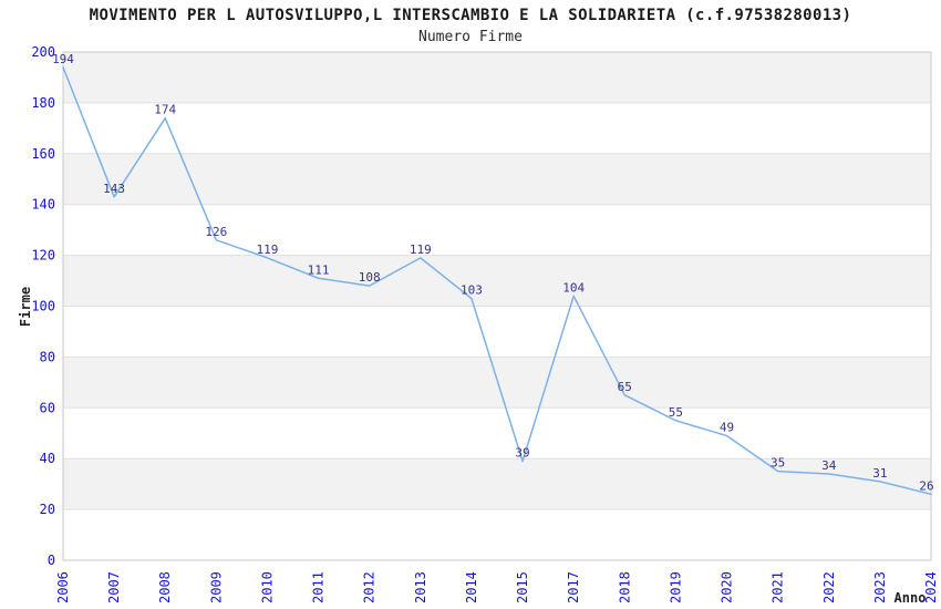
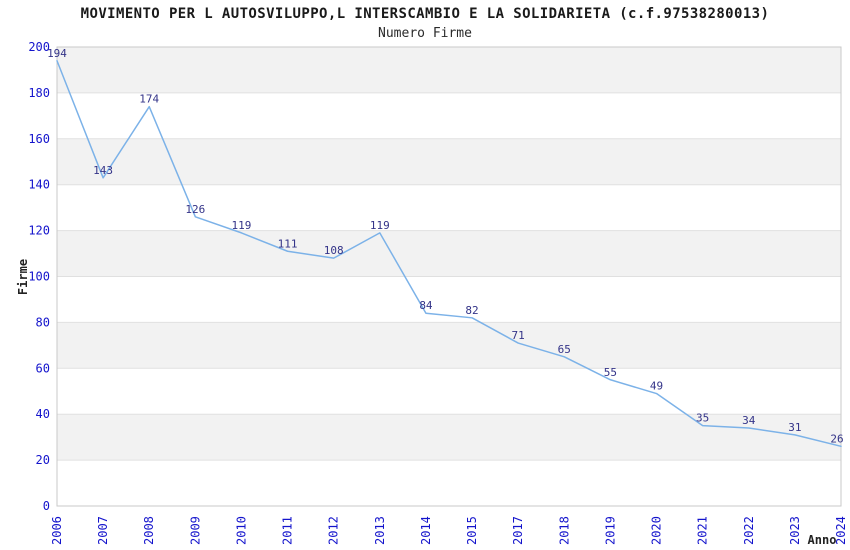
2014: 103 -> 84
2015: 39 -> 82
2017: 104 -> 71
